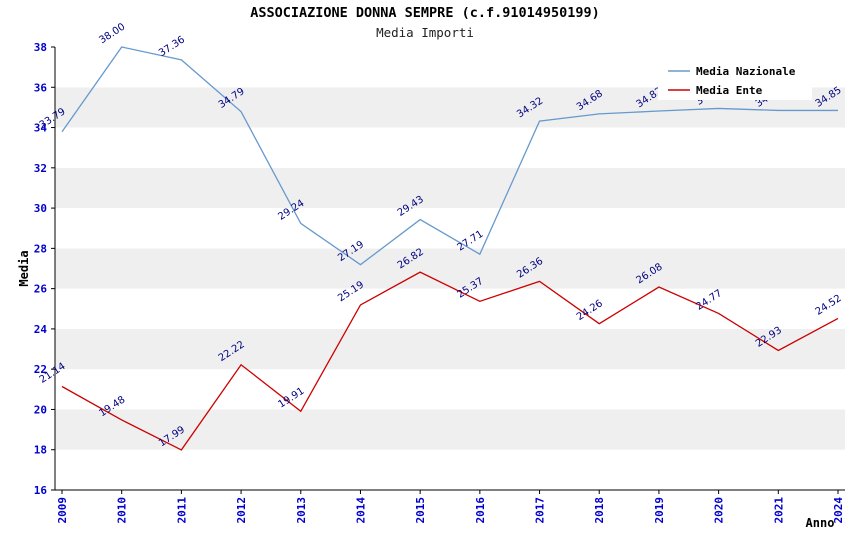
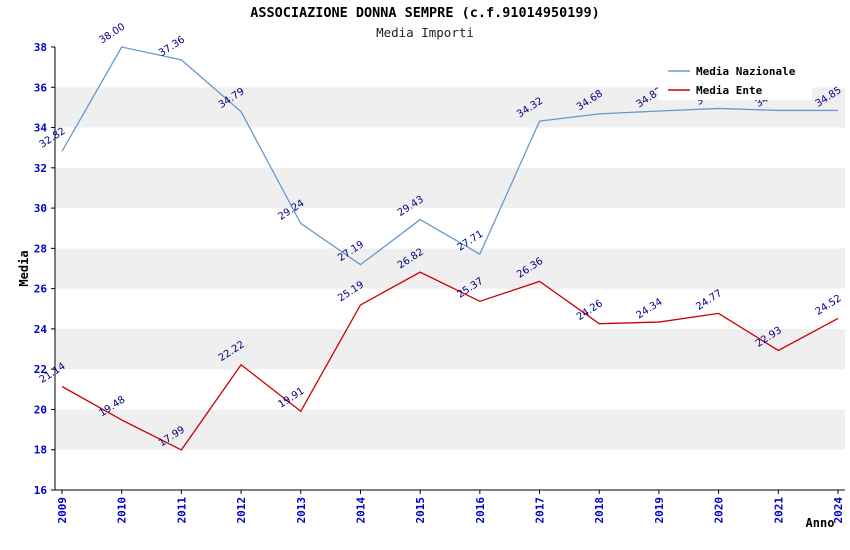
Media Nazionale/2009: 33.79 -> 32.82
Media Ente/2019: 26.08 -> 24.34
